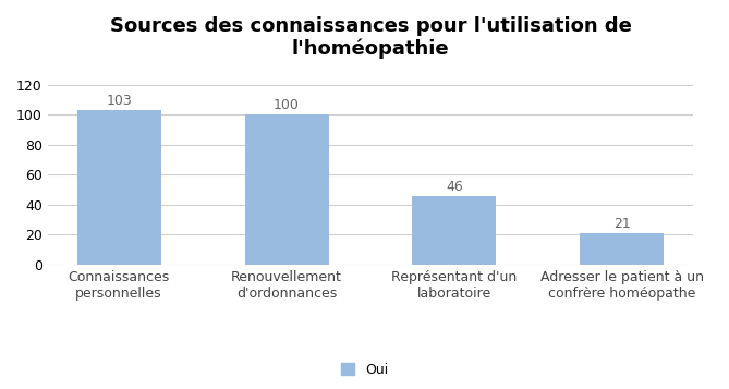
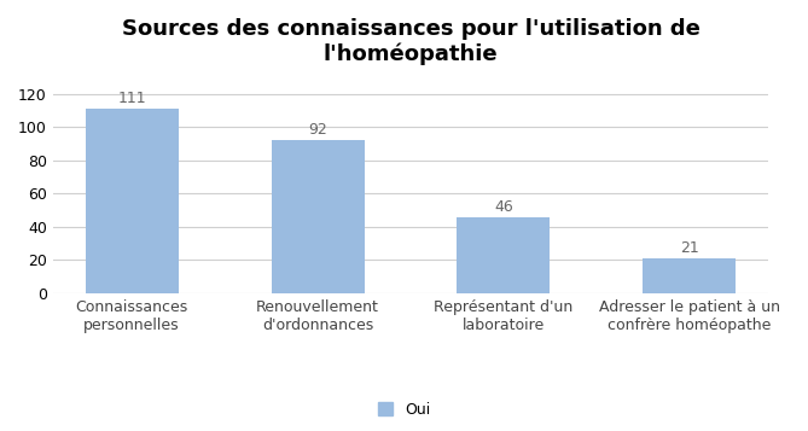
Connaissances personnelles: 103 -> 111
Renouvellement d'ordonnances: 100 -> 92
